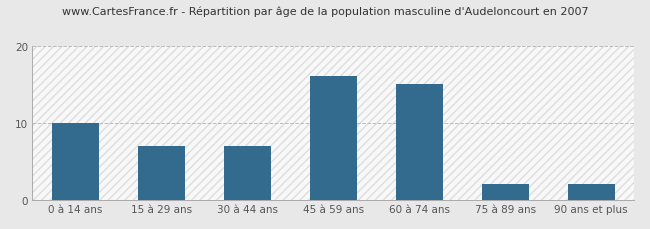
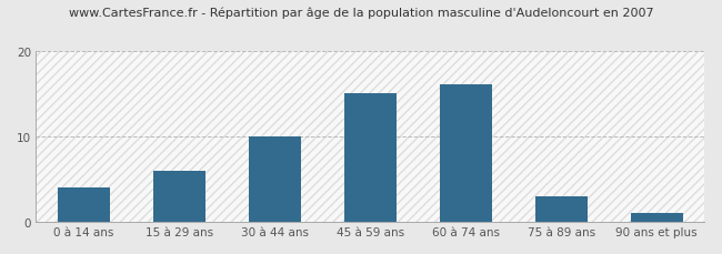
0 à 14 ans: 10 -> 4
15 à 29 ans: 7 -> 6
30 à 44 ans: 7 -> 10
45 à 59 ans: 16 -> 15
60 à 74 ans: 15 -> 16
75 à 89 ans: 2 -> 3
90 ans et plus: 2 -> 1
